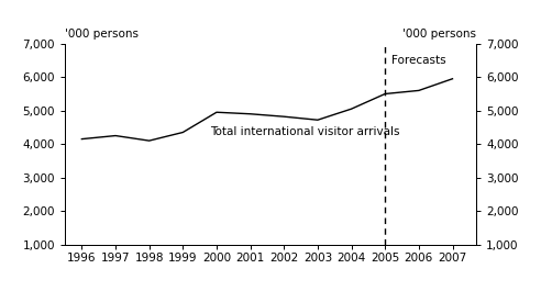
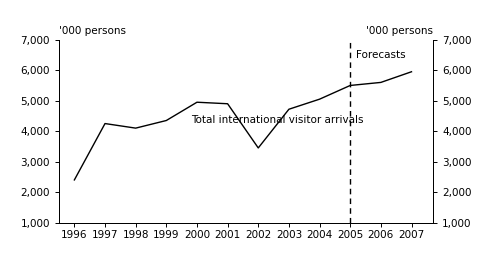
1996: 4,150 -> 2,400
2002: 4,820 -> 3,450
